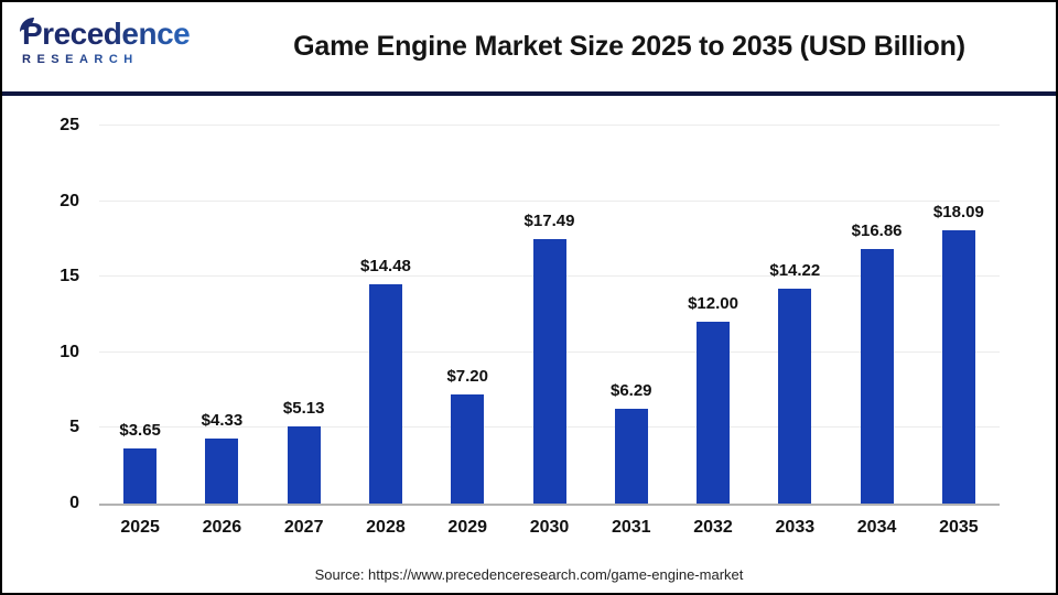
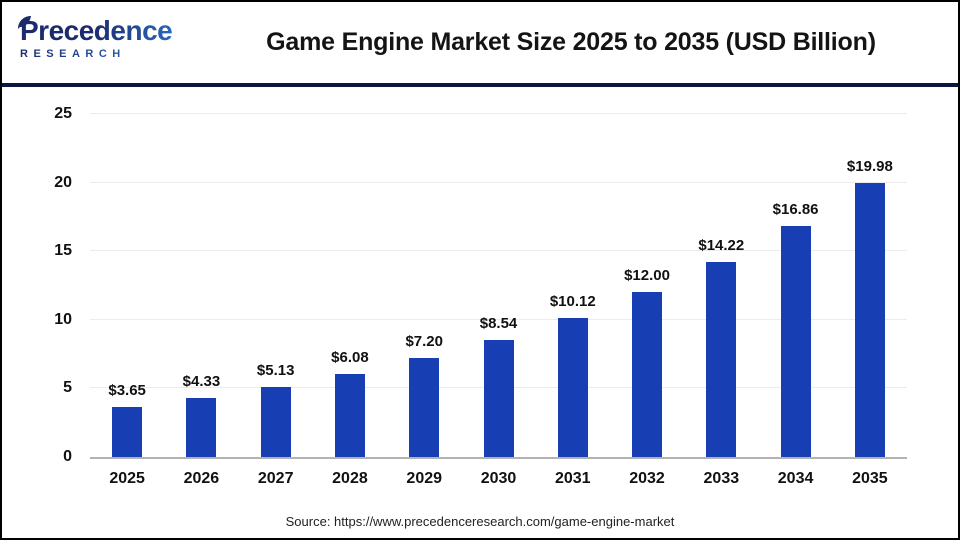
2028: $14.48 -> $6.08
2030: $17.49 -> $8.54
2031: $6.29 -> $10.12
2035: $18.09 -> $19.98
